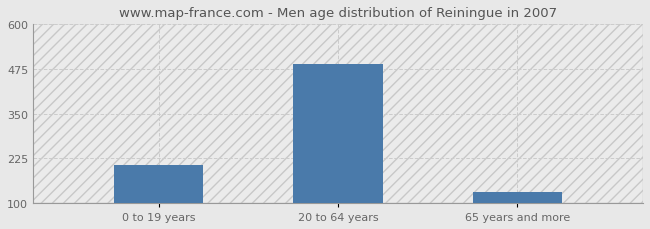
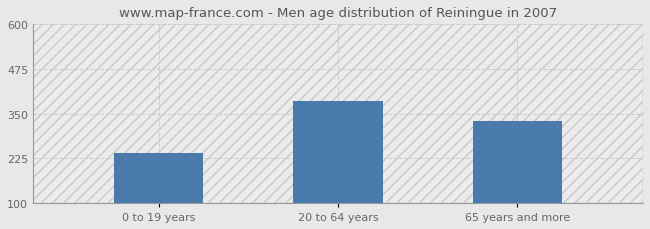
0 to 19 years: 205 -> 240
20 to 64 years: 490 -> 385
65 years and more: 130 -> 330
